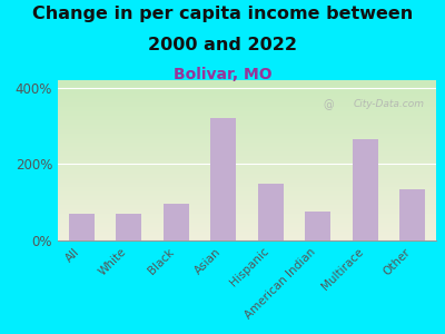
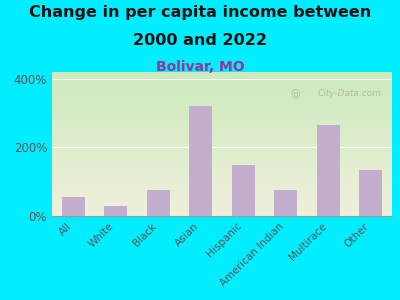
All: 70% -> 55%
White: 70% -> 30%
Black: 95% -> 75%
